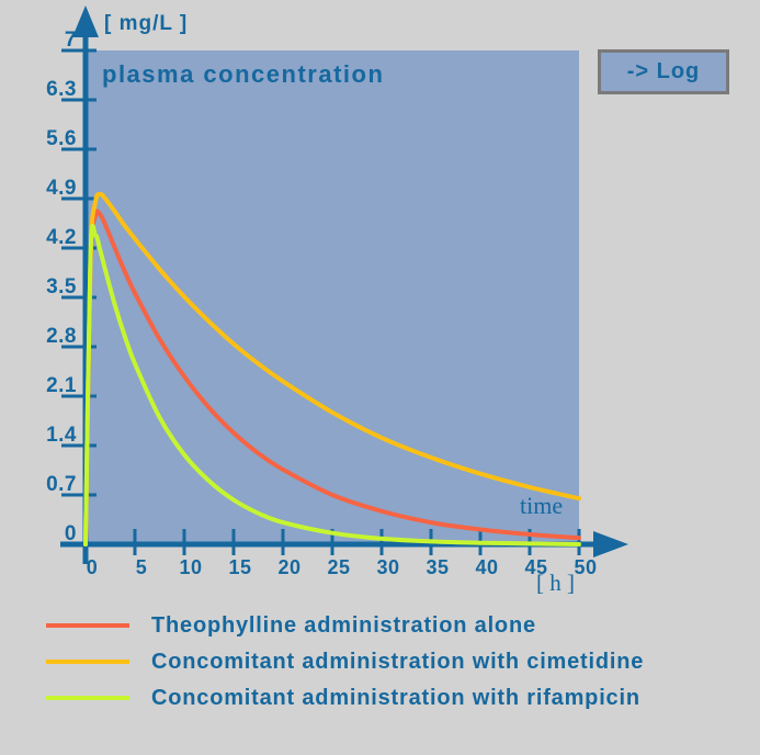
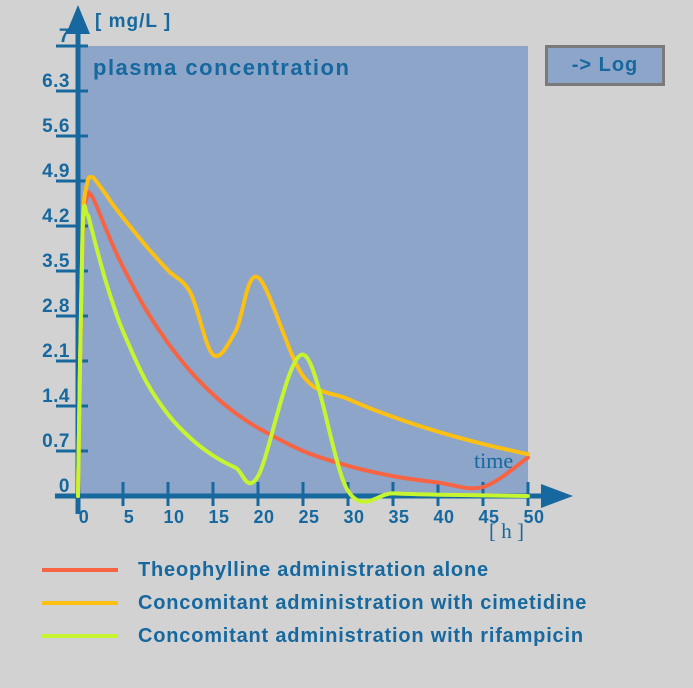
Concomitant administration with cimetidine/15: 2.8 -> 2.2
Concomitant administration with cimetidine/20: 2.3 -> 3.4
Concomitant administration with rifampicin/25: 0.2 -> 2.2
Theophylline administration alone/50: 0.1 -> 0.6
